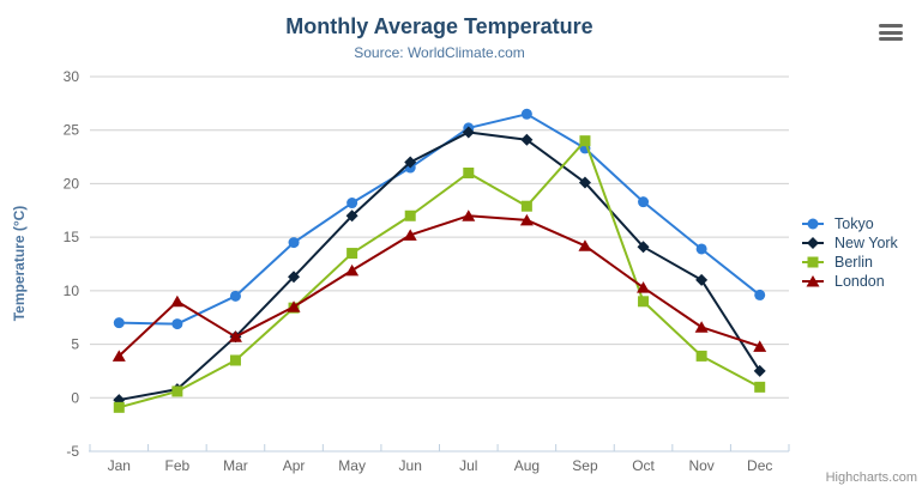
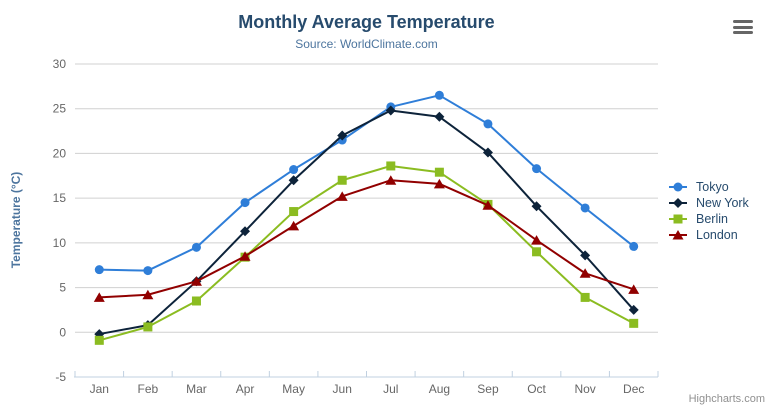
London/Feb: 9 -> 4
Berlin/Jul: 21 -> 19
Berlin/Sep: 24 -> 14
New York/Nov: 11 -> 9
